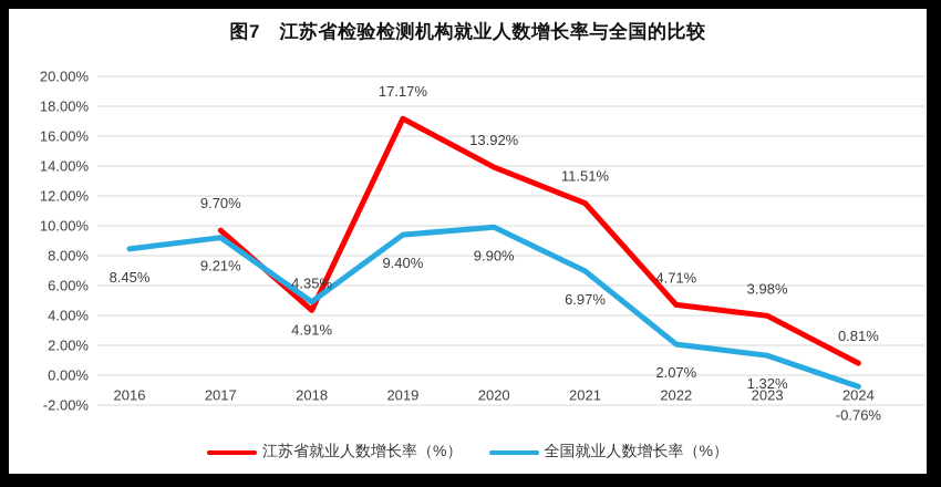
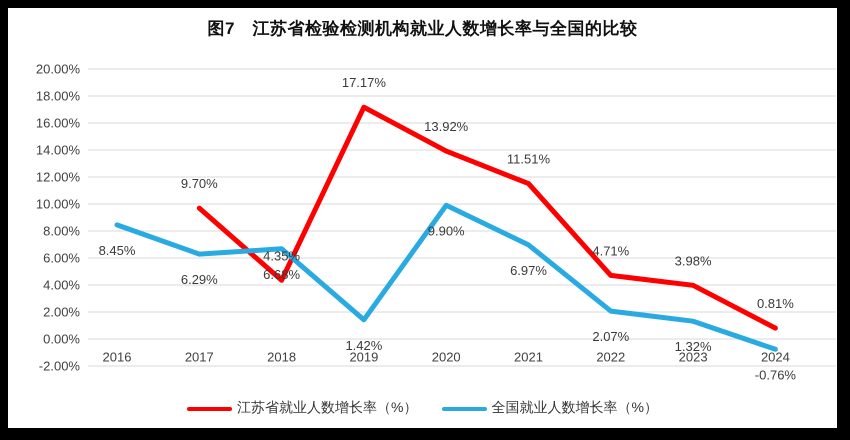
全国就业人数增长率（%）/2017: 9.21% -> 6.29%
全国就业人数增长率（%）/2018: 4.91% -> 6.68%
全国就业人数增长率（%）/2019: 9.40% -> 1.42%
